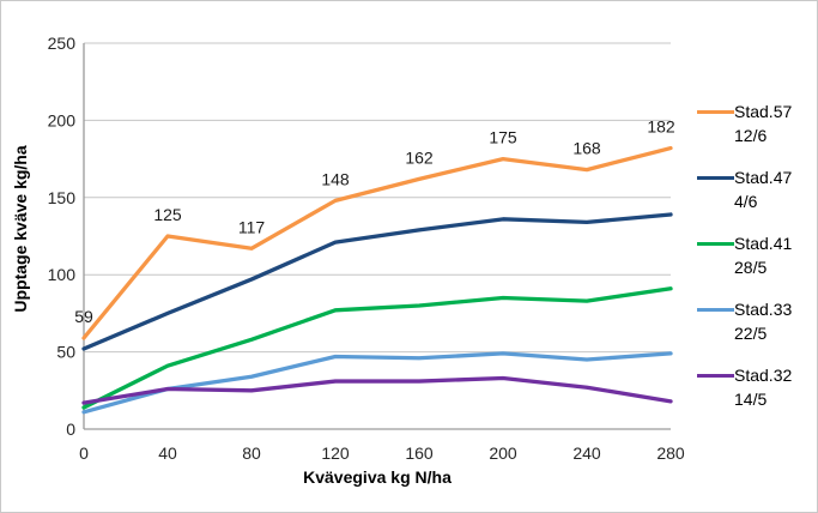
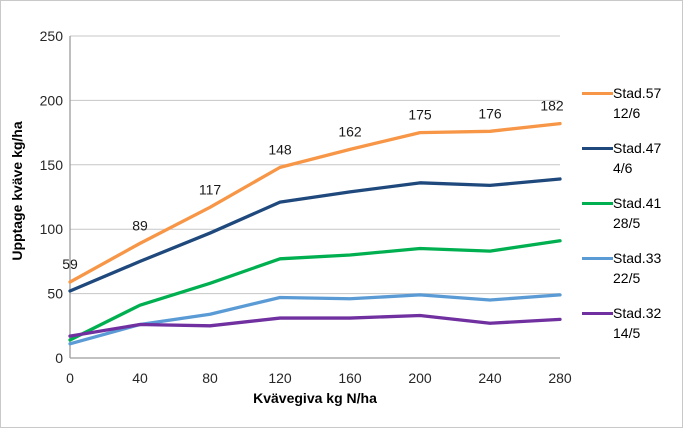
Stad.57/40: 125 -> 89
Stad.57/240: 168 -> 176
Stad.32/280: 18 -> 30
